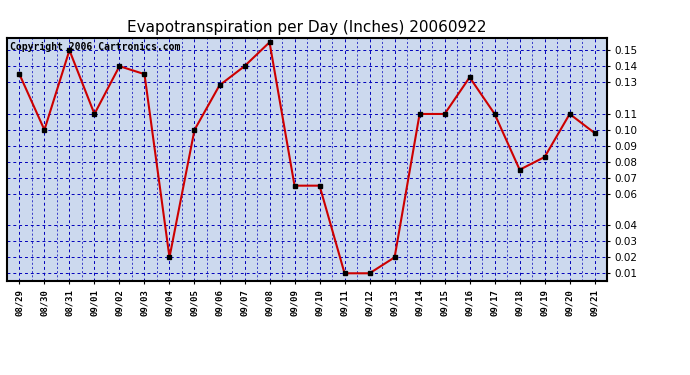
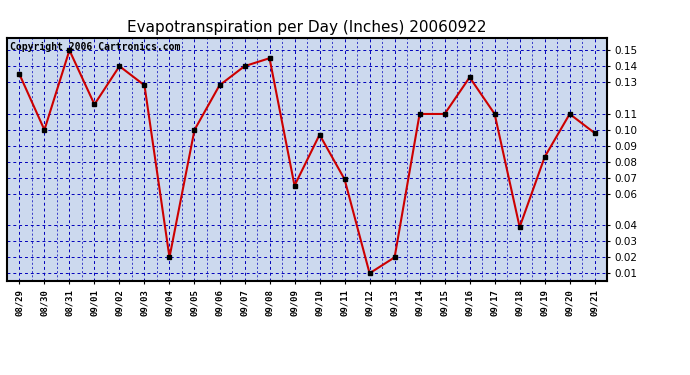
09/01: 0.110 -> 0.116
09/03: 0.135 -> 0.128
09/08: 0.155 -> 0.145
09/10: 0.065 -> 0.097
09/11: 0.010 -> 0.069
09/18: 0.075 -> 0.039
